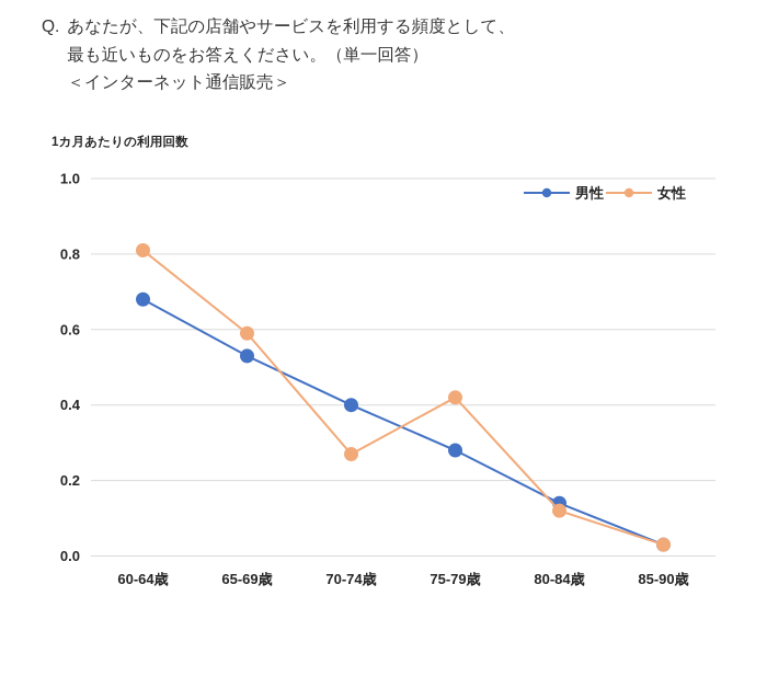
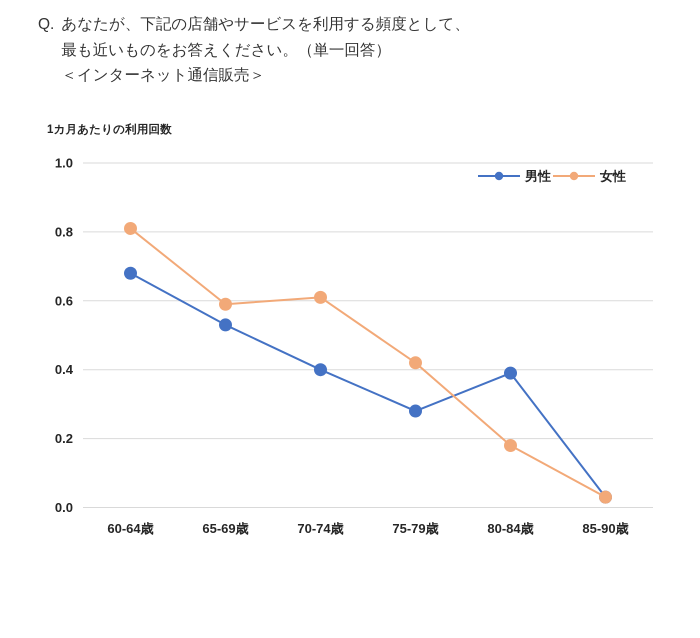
女性/70-74歳: 0.27 -> 0.61
男性/80-84歳: 0.14 -> 0.39
女性/80-84歳: 0.12 -> 0.18
